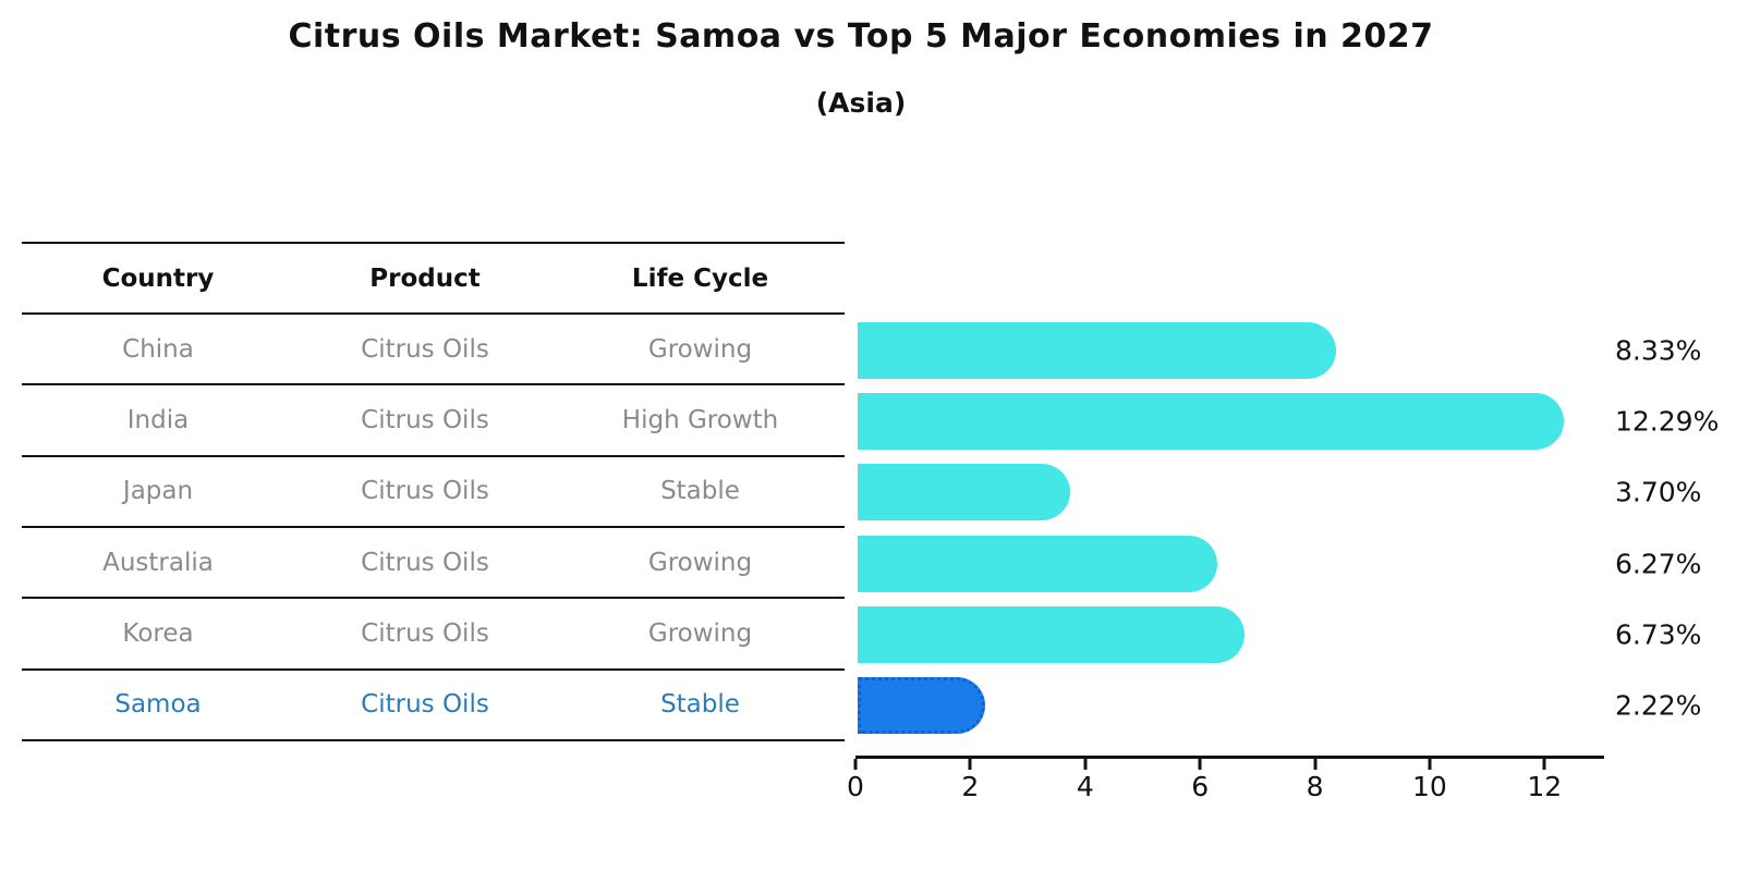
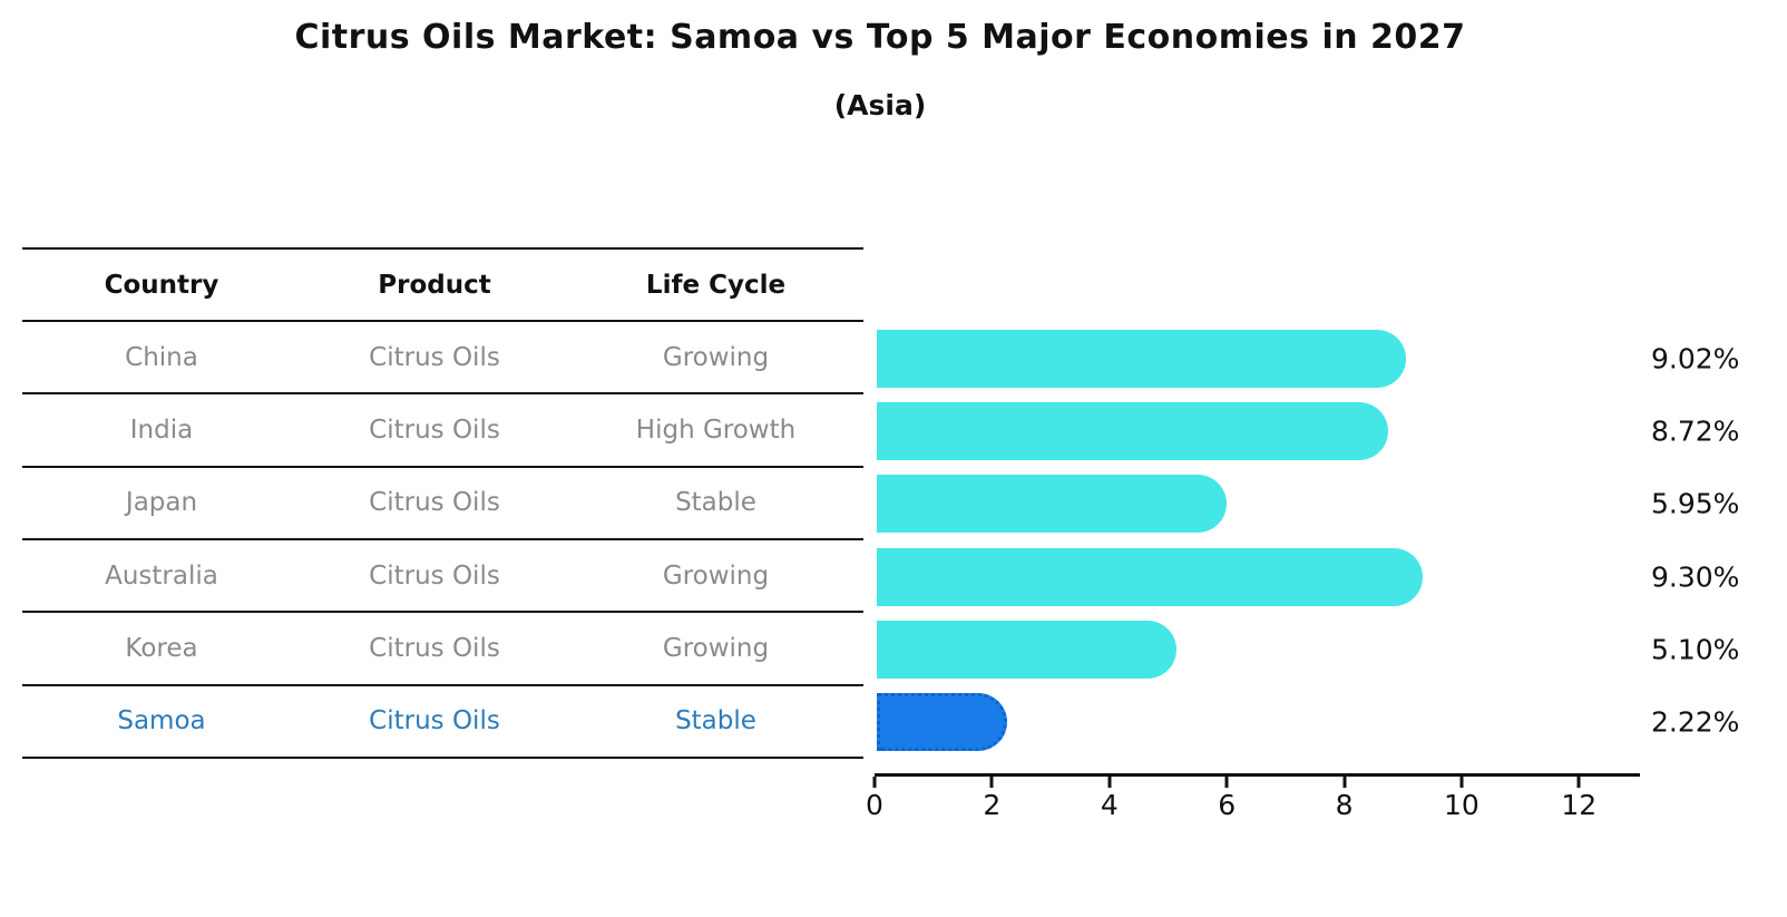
China: 8.33% -> 9.02%
India: 12.29% -> 8.72%
Japan: 3.70% -> 5.95%
Australia: 6.27% -> 9.30%
Korea: 6.73% -> 5.10%
